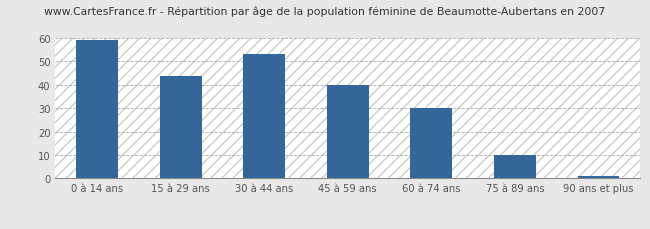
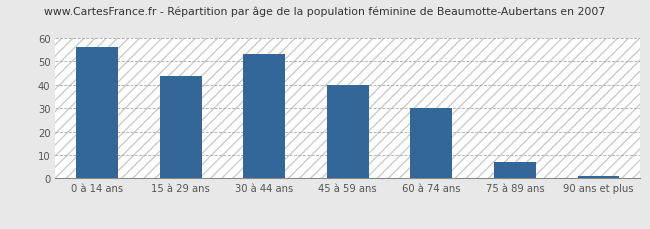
0 à 14 ans: 59 -> 56
75 à 89 ans: 10 -> 7
